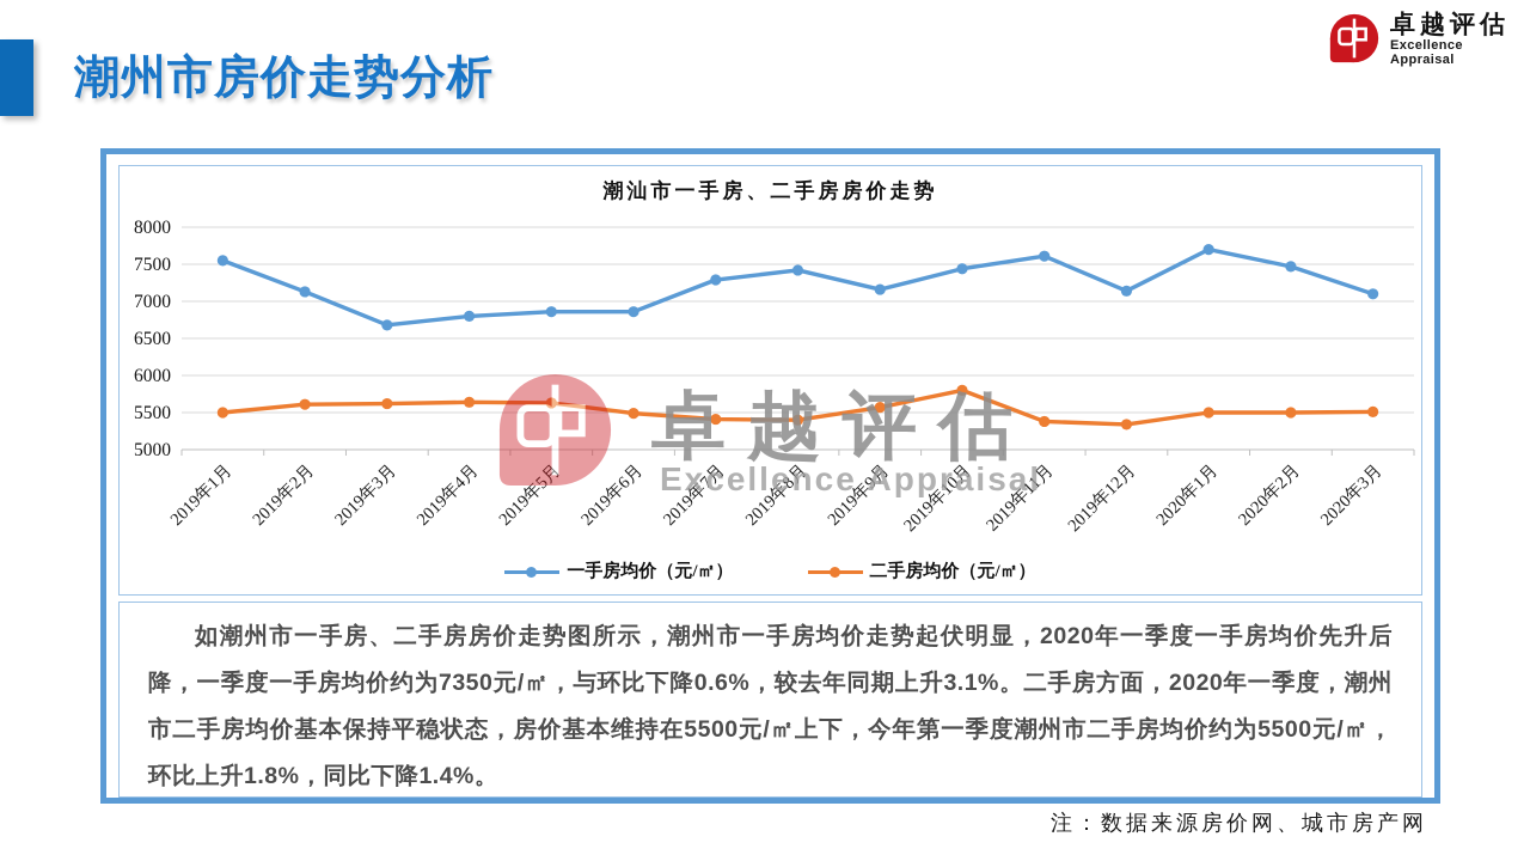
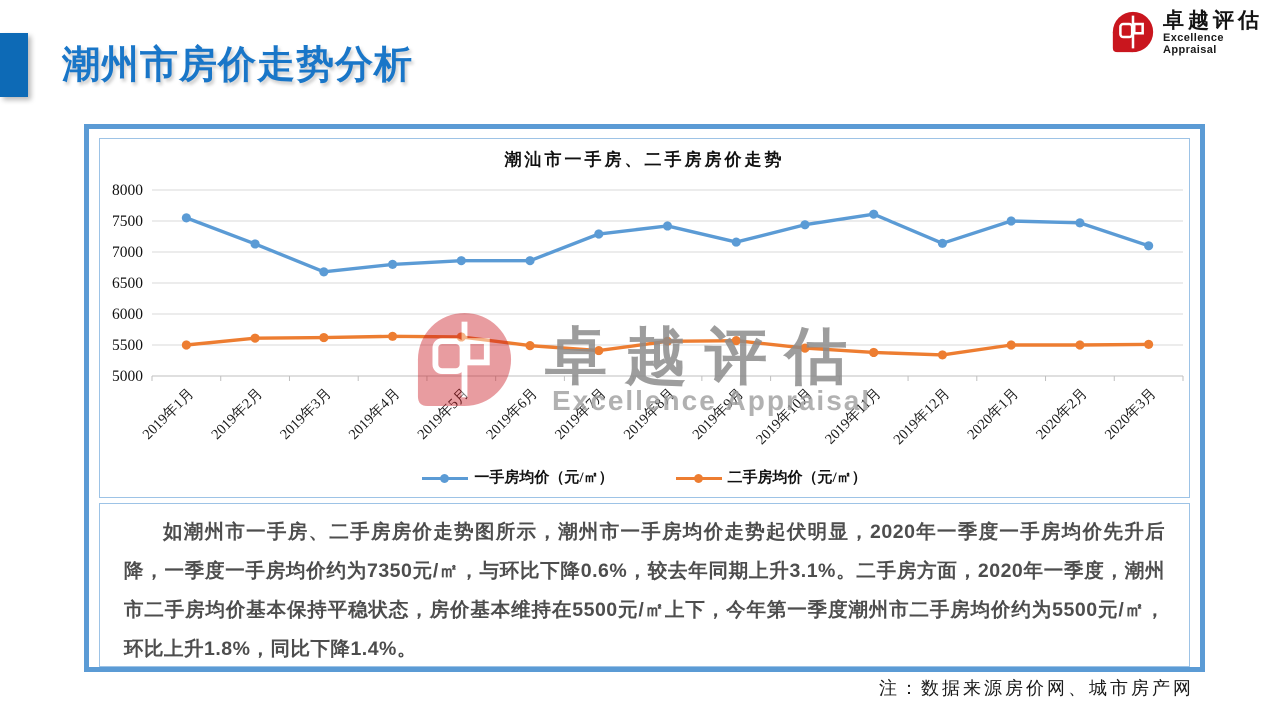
二手房均价（元/㎡）/2019年8月: 5400 -> 5600
二手房均价（元/㎡）/2019年10月: 5800 -> 5400
一手房均价（元/㎡）/2020年1月: 7700 -> 7500
